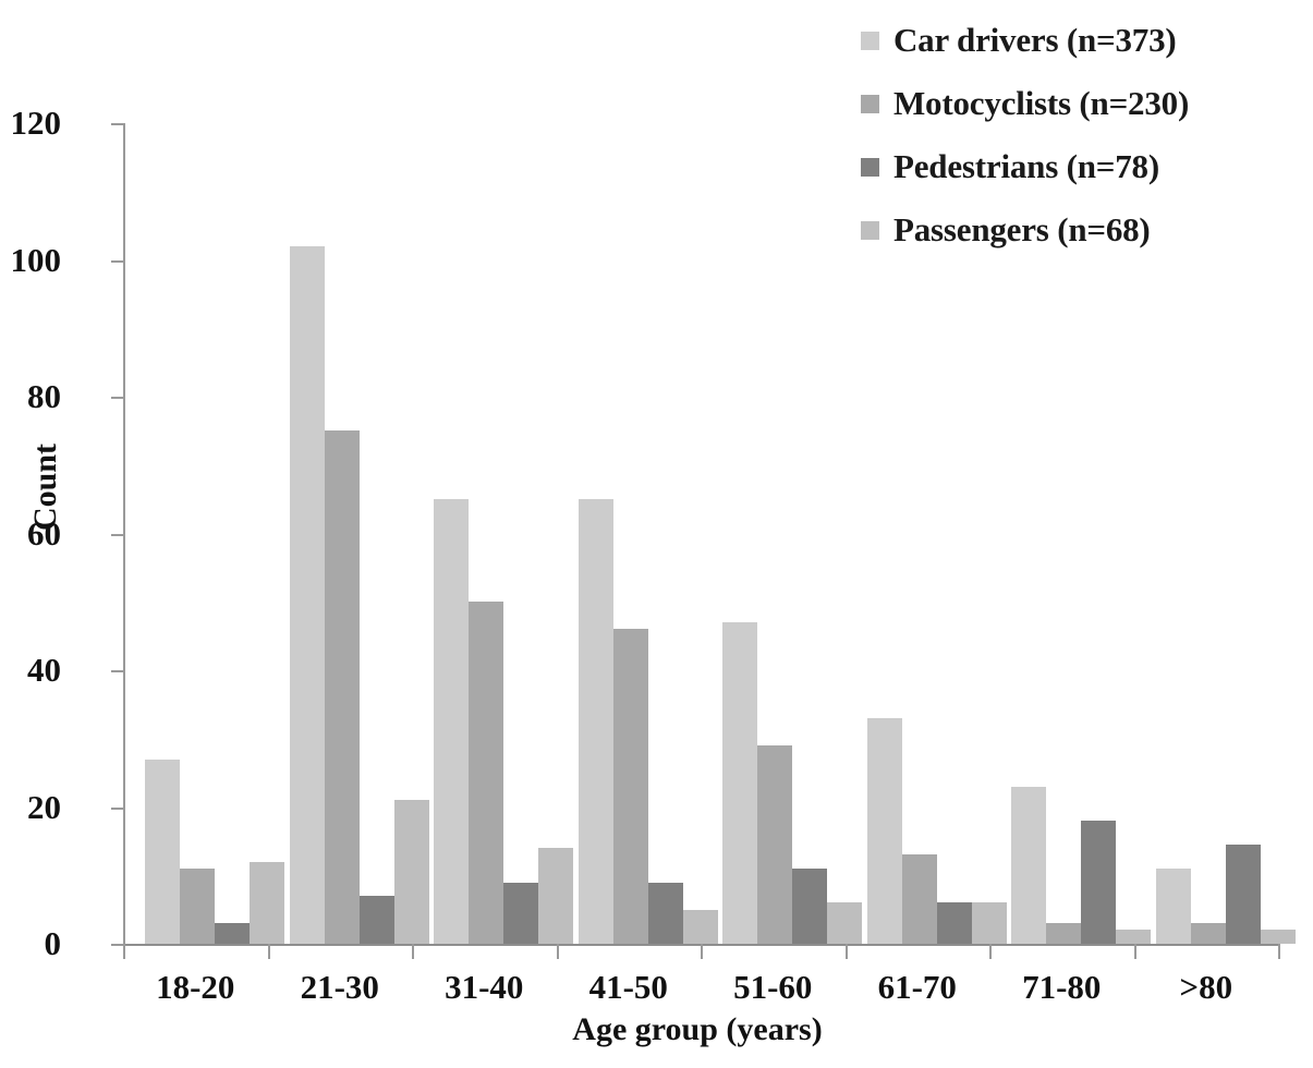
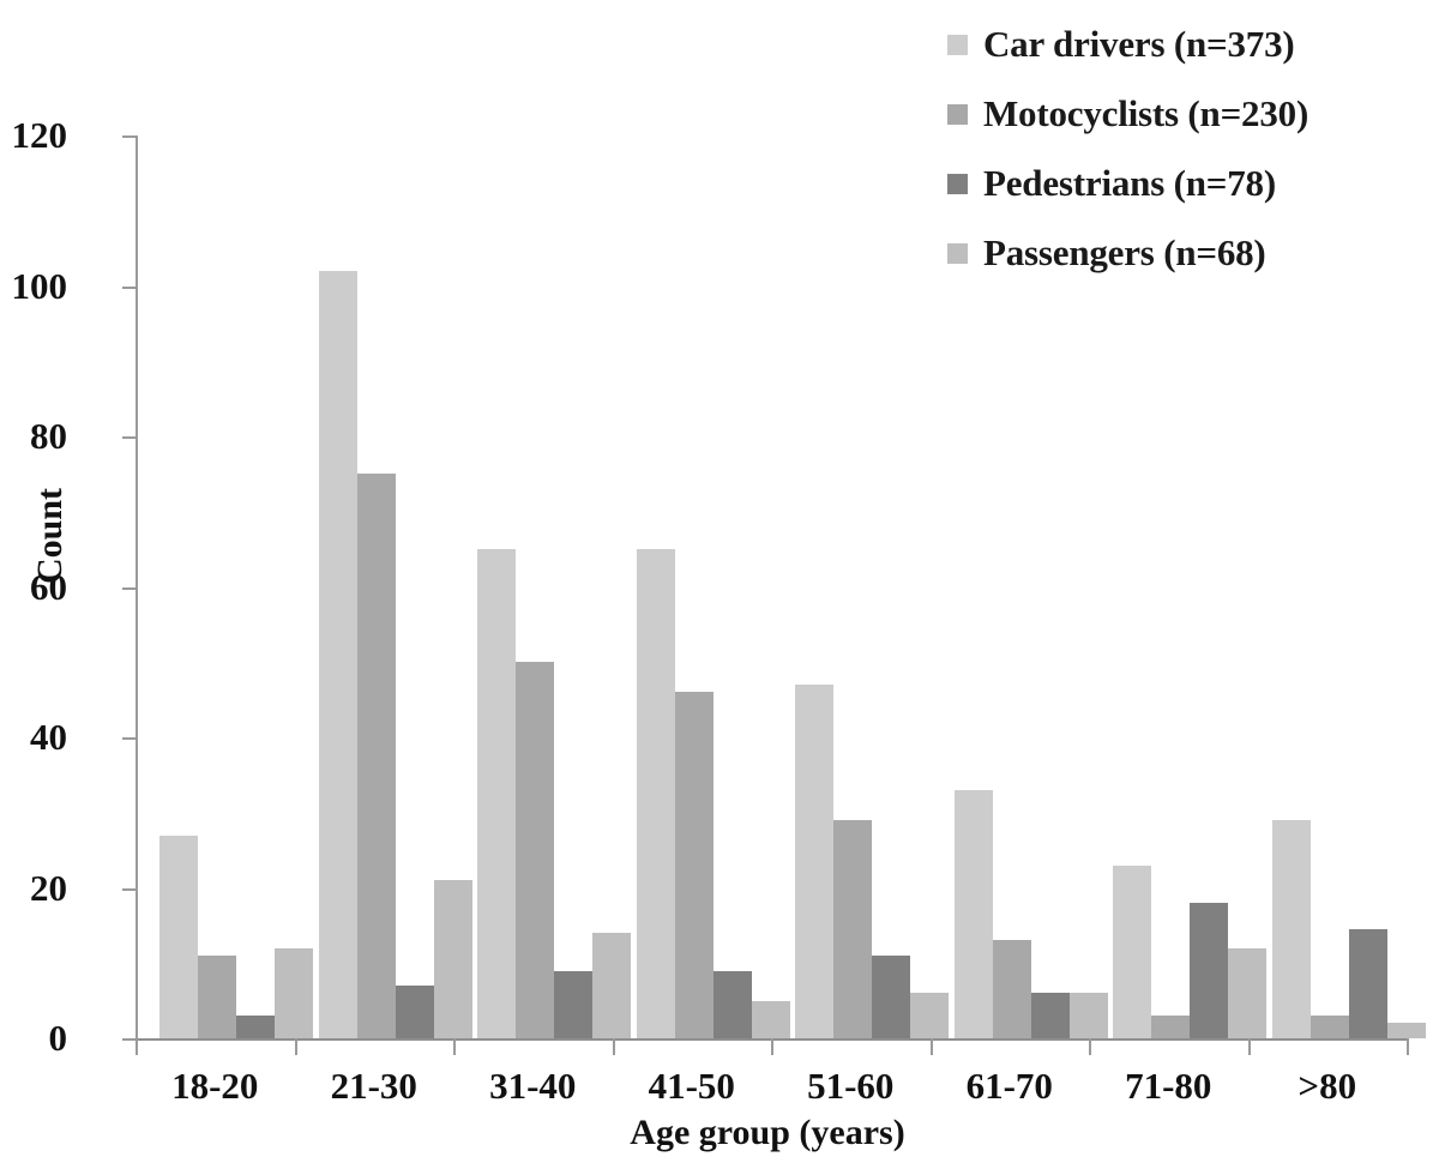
Passengers (n=68)/71-80: 2 -> 12
Car drivers (n=373)/>80: 11 -> 29
